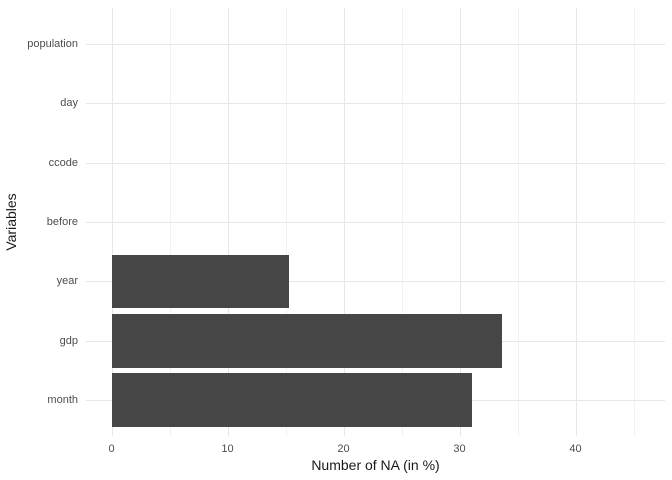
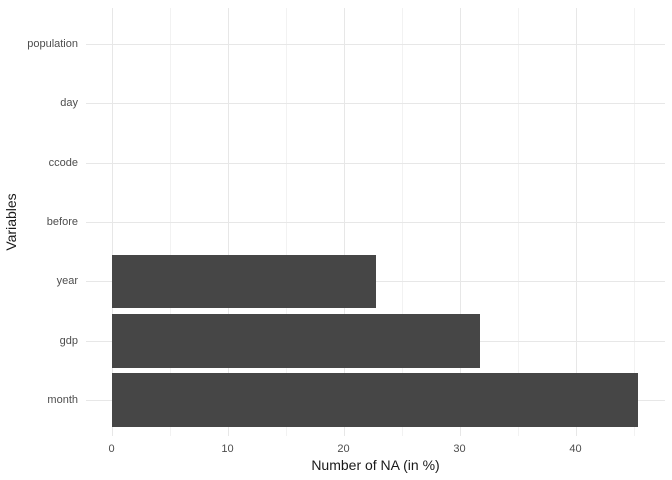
year: 15.3 -> 22.8
gdp: 33.7 -> 31.8
month: 31.1 -> 45.4
